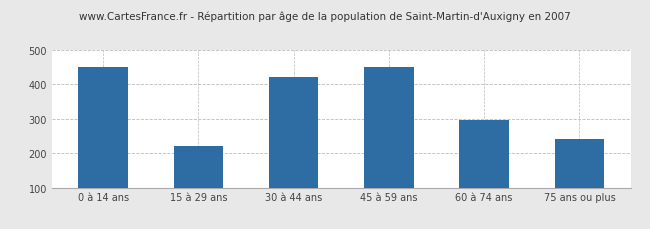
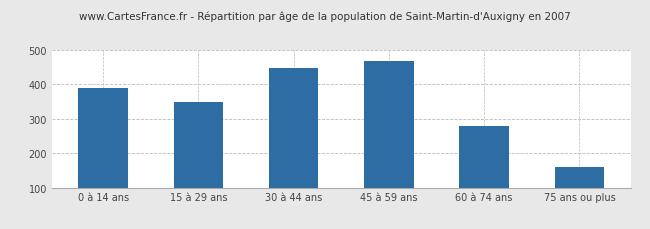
0 à 14 ans: 450 -> 388
15 à 29 ans: 220 -> 348
30 à 44 ans: 420 -> 448
45 à 59 ans: 450 -> 468
60 à 74 ans: 295 -> 278
75 ans ou plus: 240 -> 160
